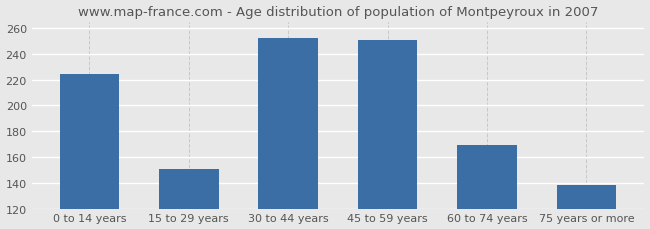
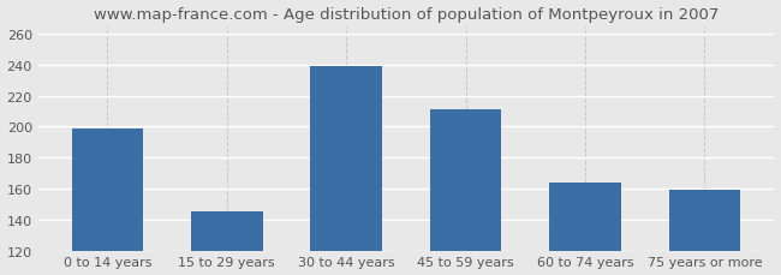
0 to 14 years: 224 -> 199
15 to 29 years: 151 -> 145
30 to 44 years: 252 -> 239
45 to 59 years: 251 -> 211
60 to 74 years: 169 -> 164
75 years or more: 138 -> 159
